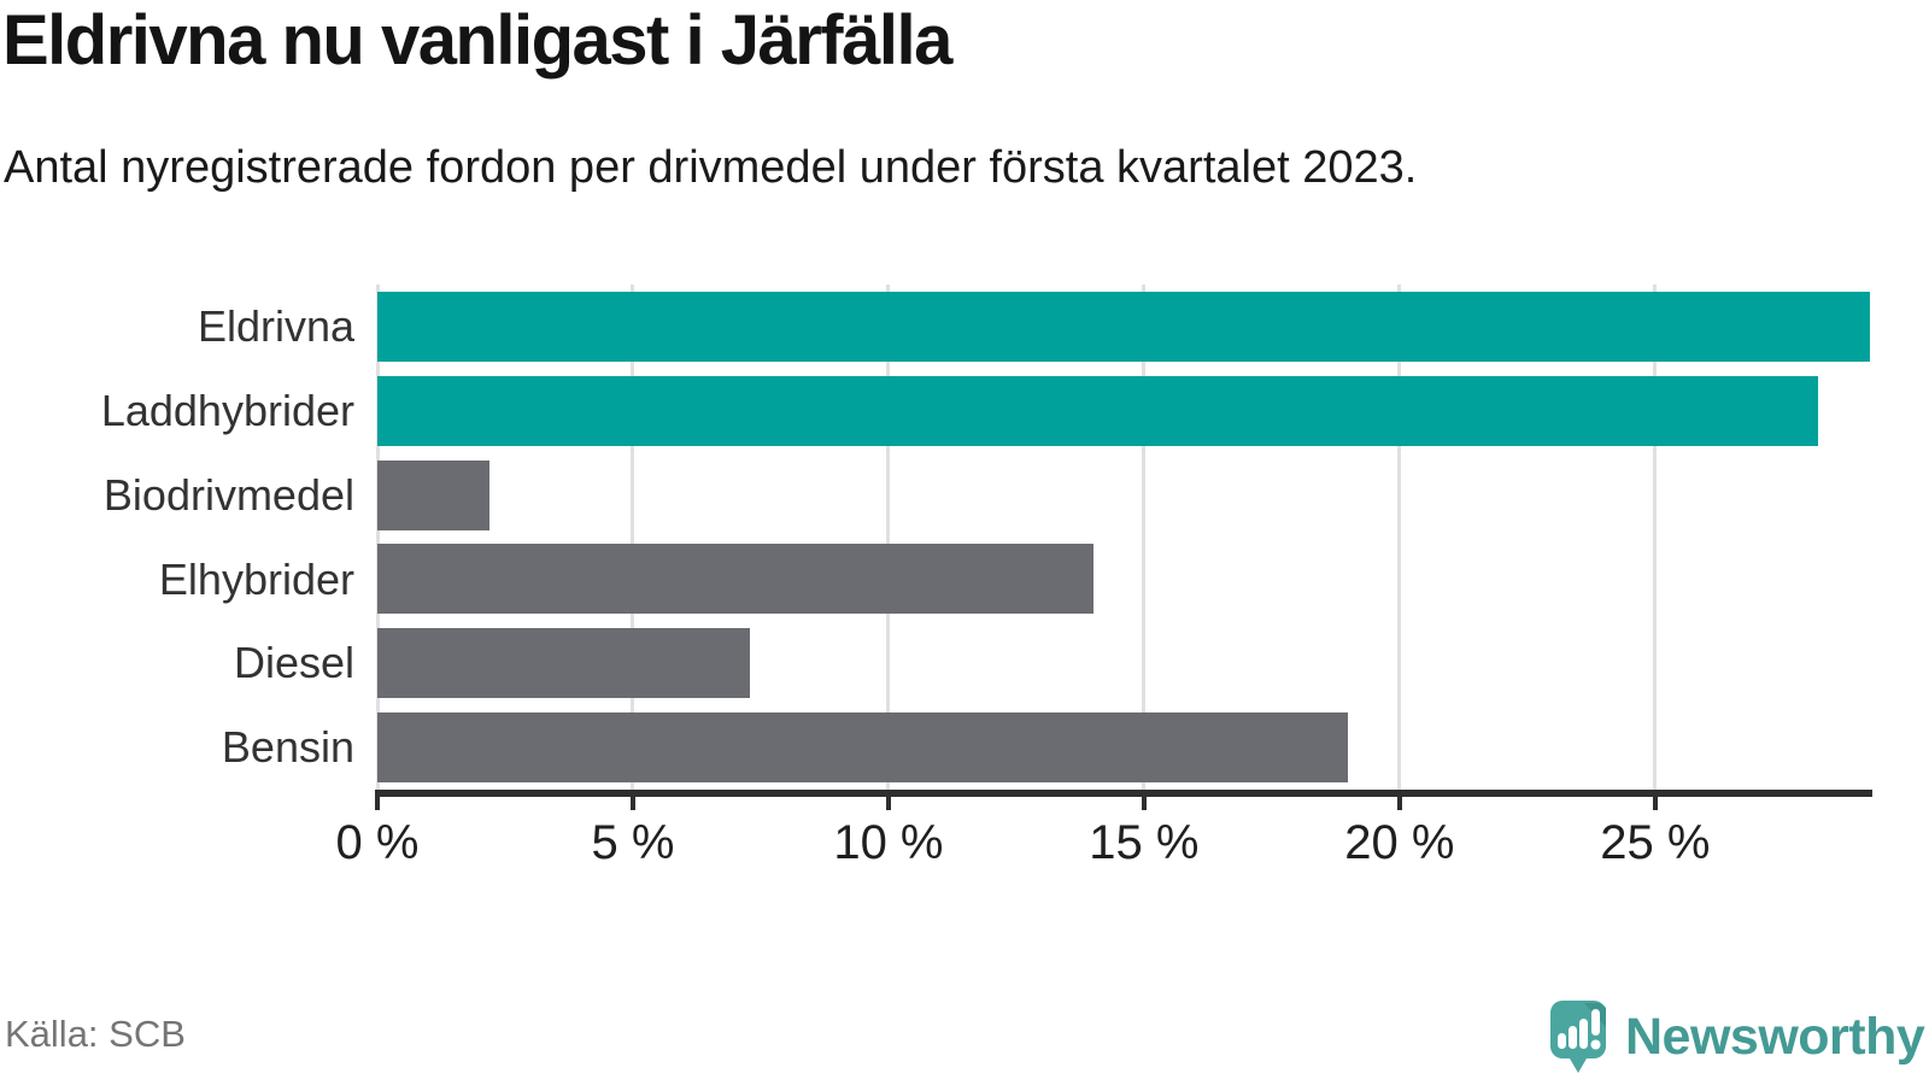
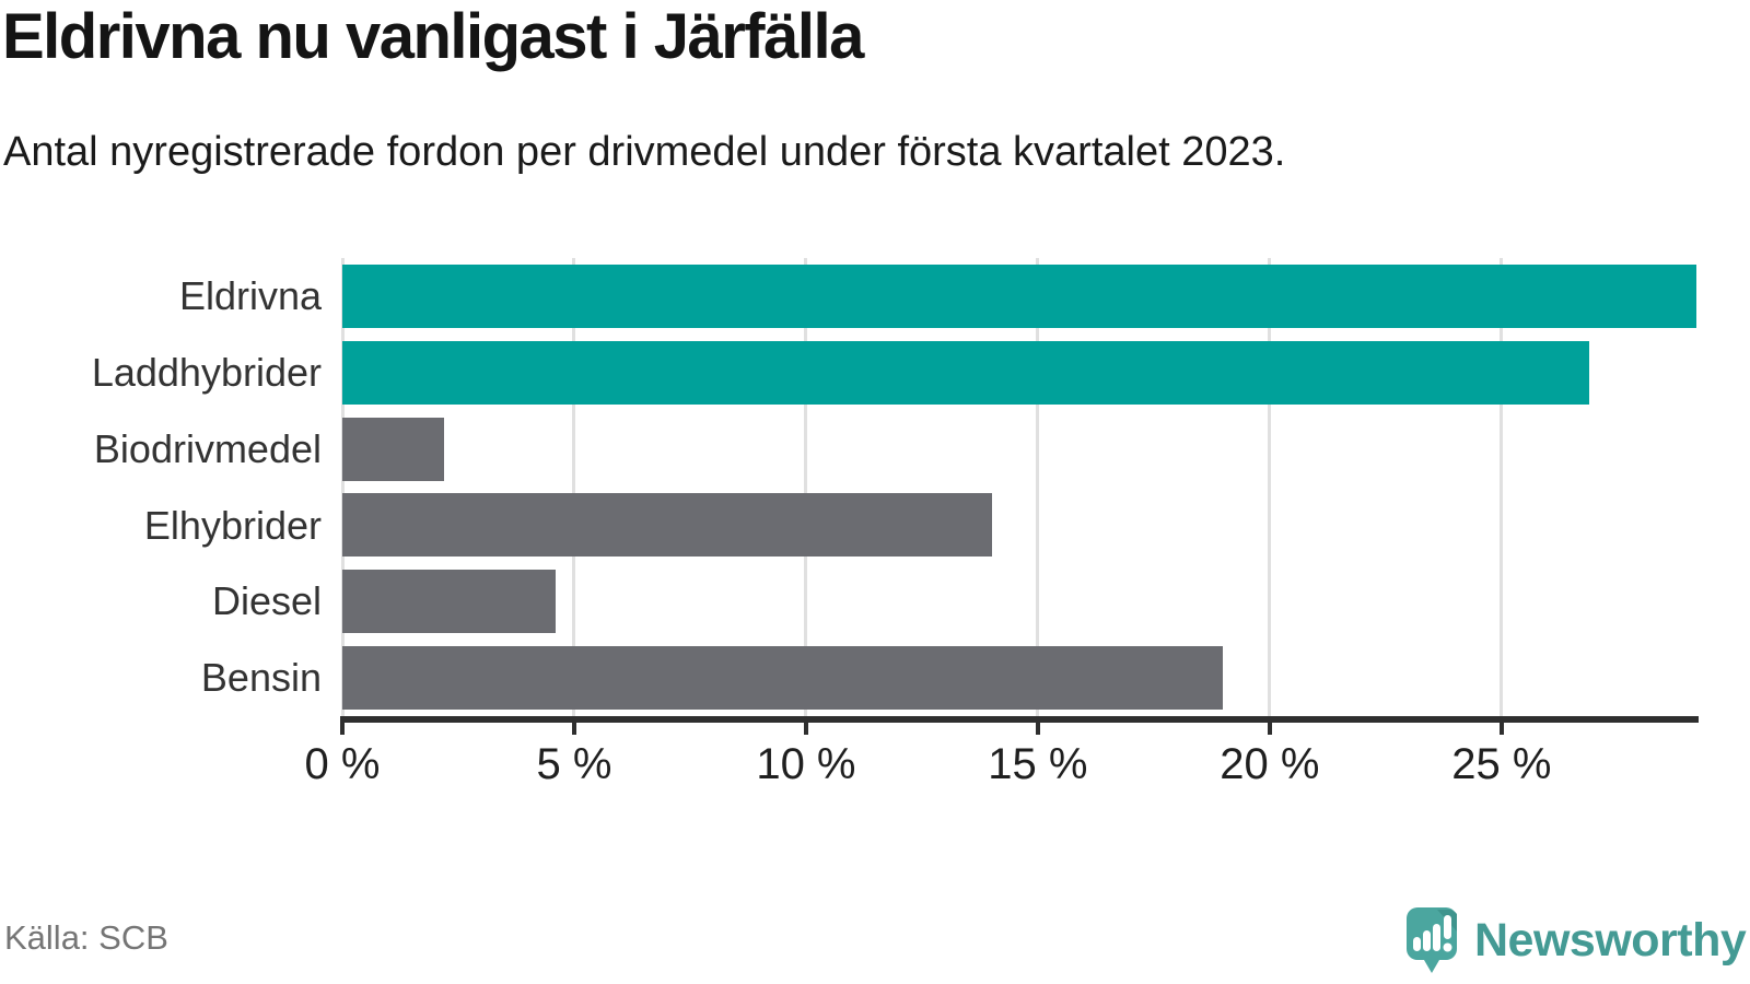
Laddhybrider: 28.2% -> 26.9%
Diesel: 7.3% -> 4.6%
